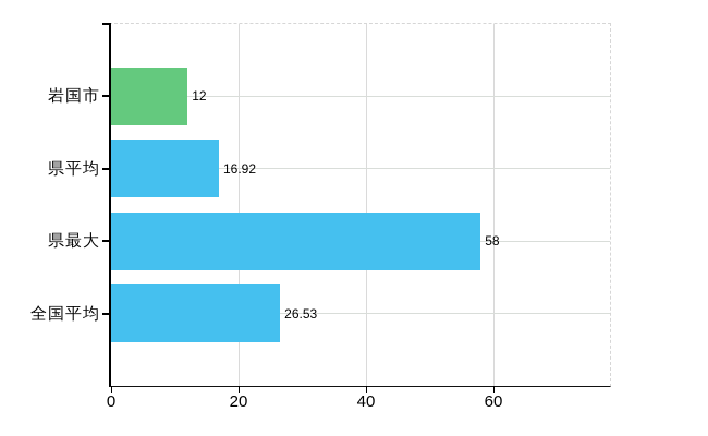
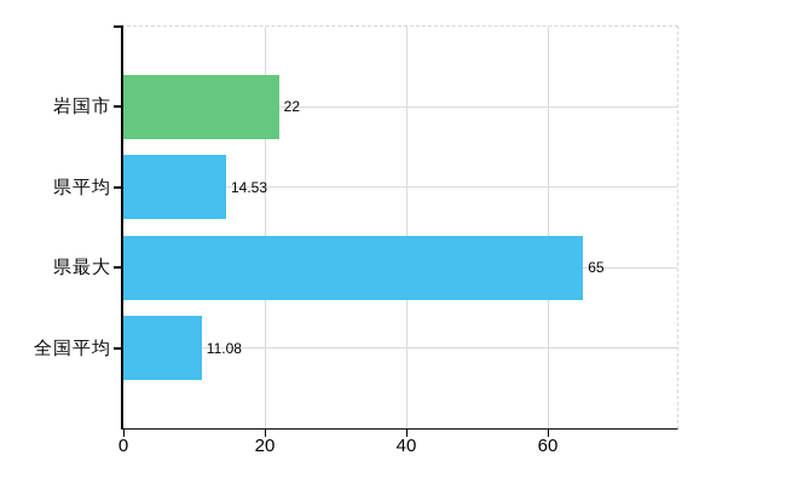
岩国市: 12 -> 22
県平均: 16.92 -> 14.53
県最大: 58 -> 65
全国平均: 26.53 -> 11.08
